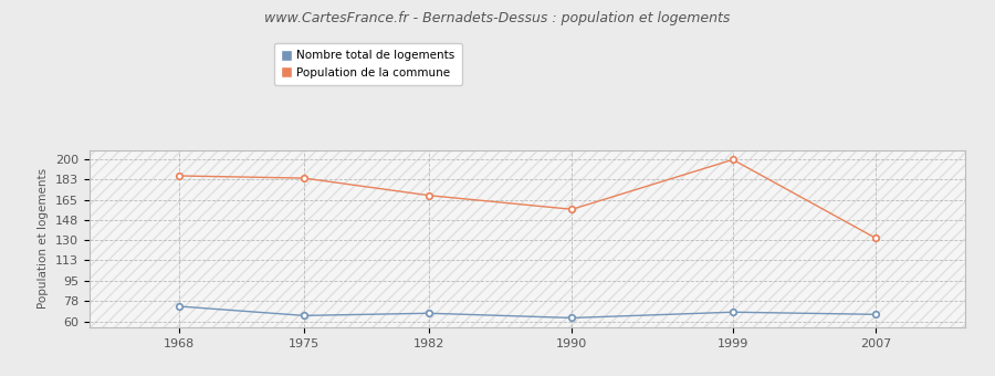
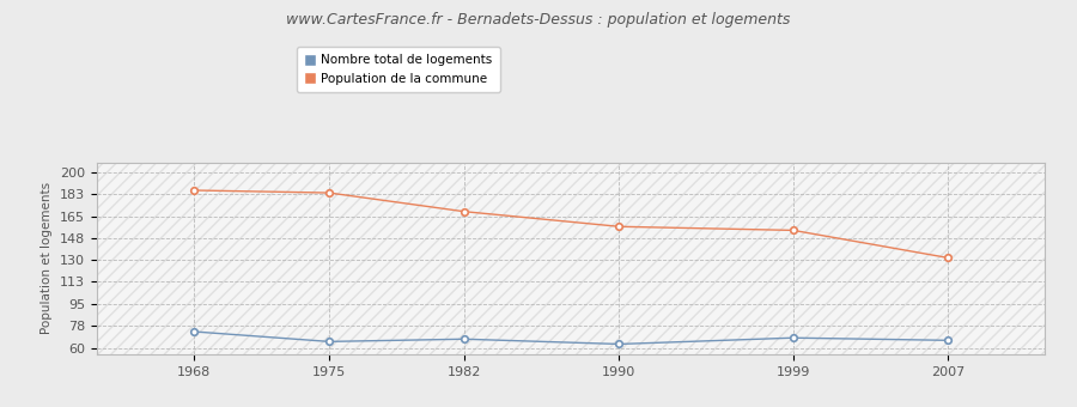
Population de la commune/1999: 200 -> 154
